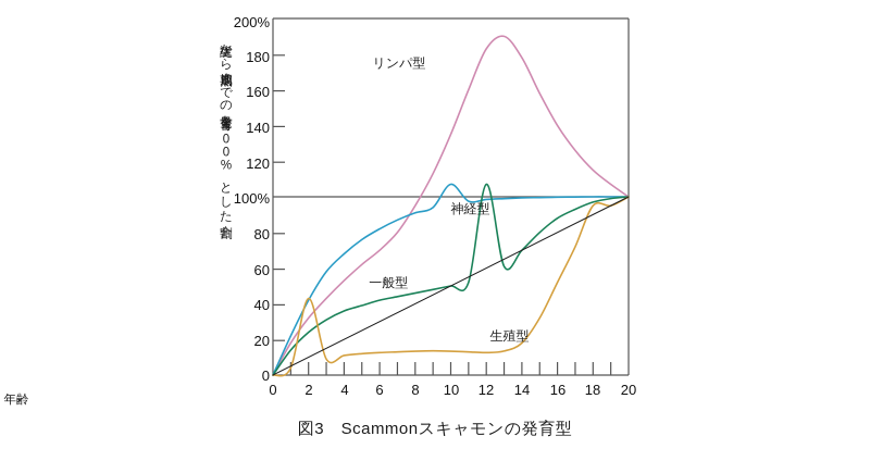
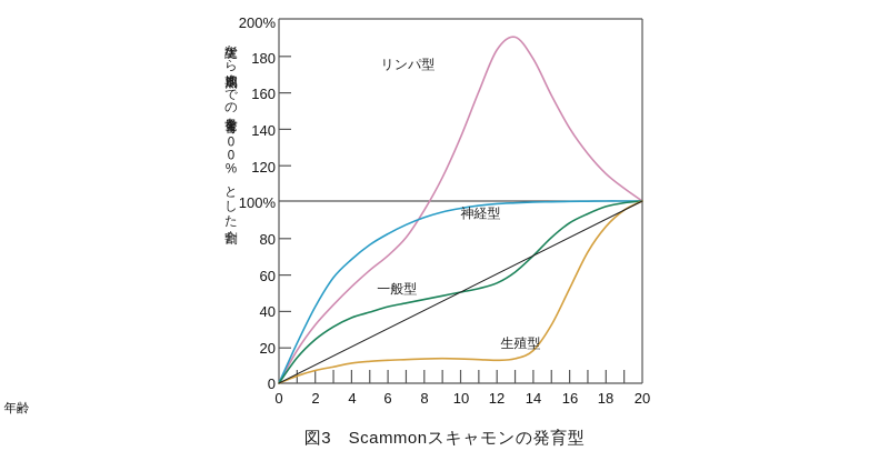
生殖型/2: 43% -> 7%
神経型/10: 107% -> 96%
一般型/12: 107% -> 55%
生殖型/18: 95% -> 86%
